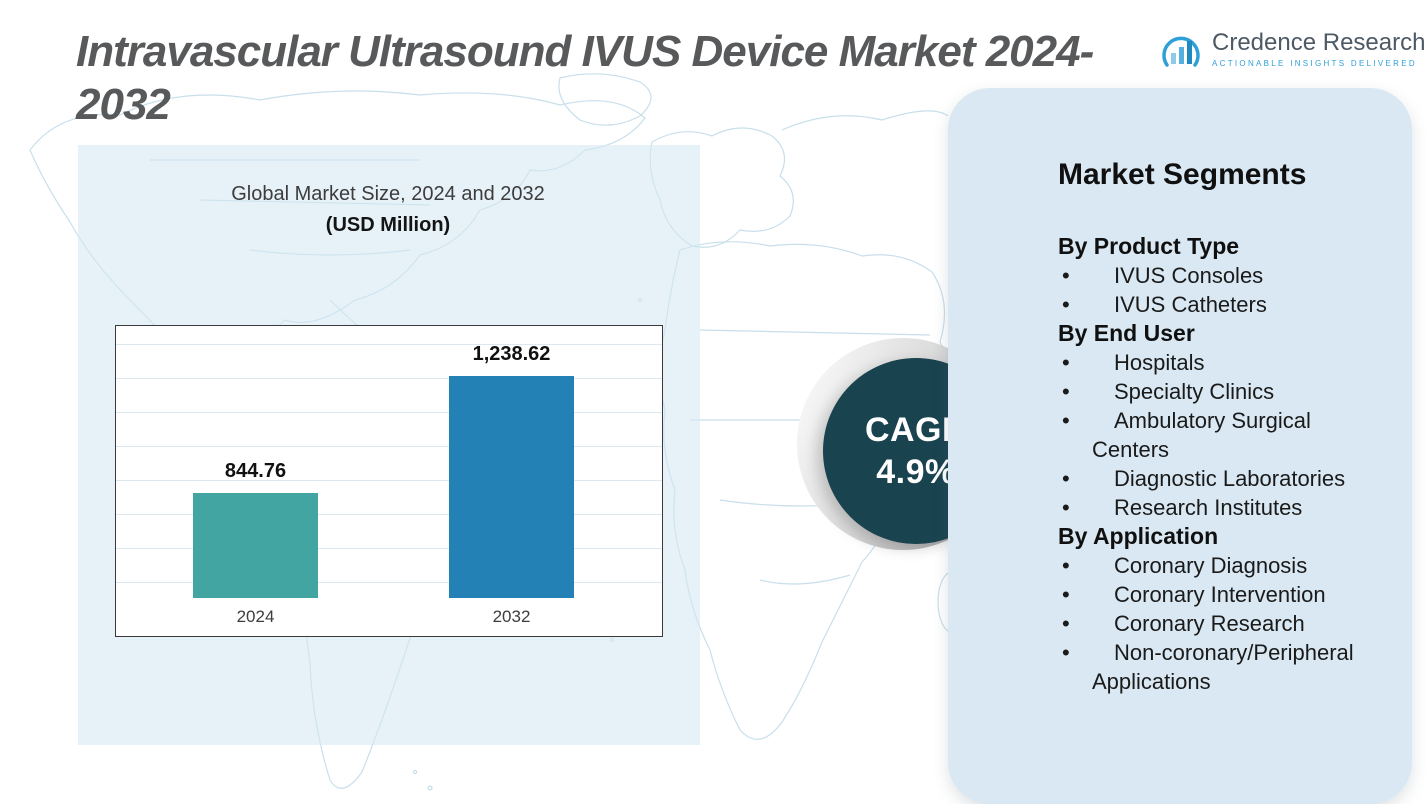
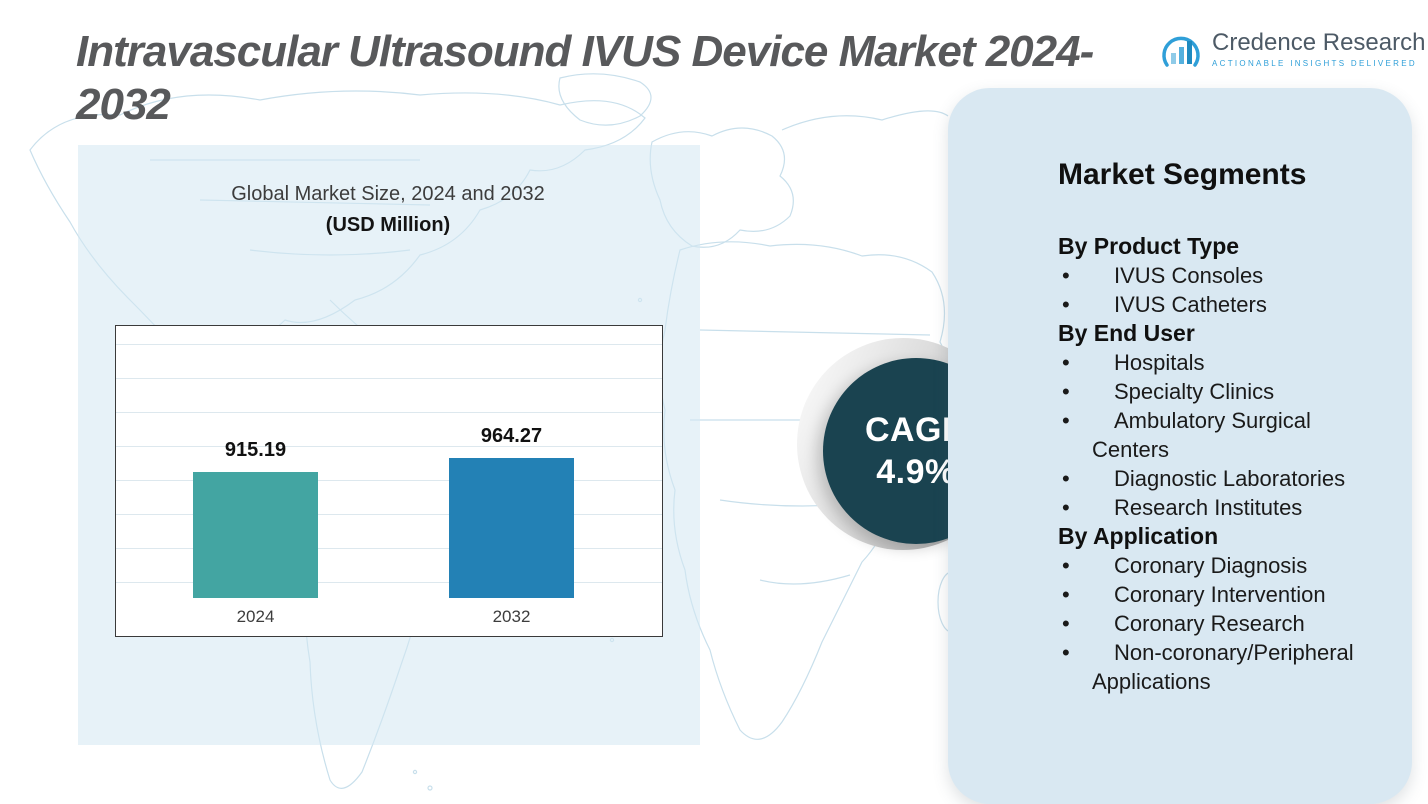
2024: 844.76 -> 915.19
2032: 1,238.62 -> 964.27
